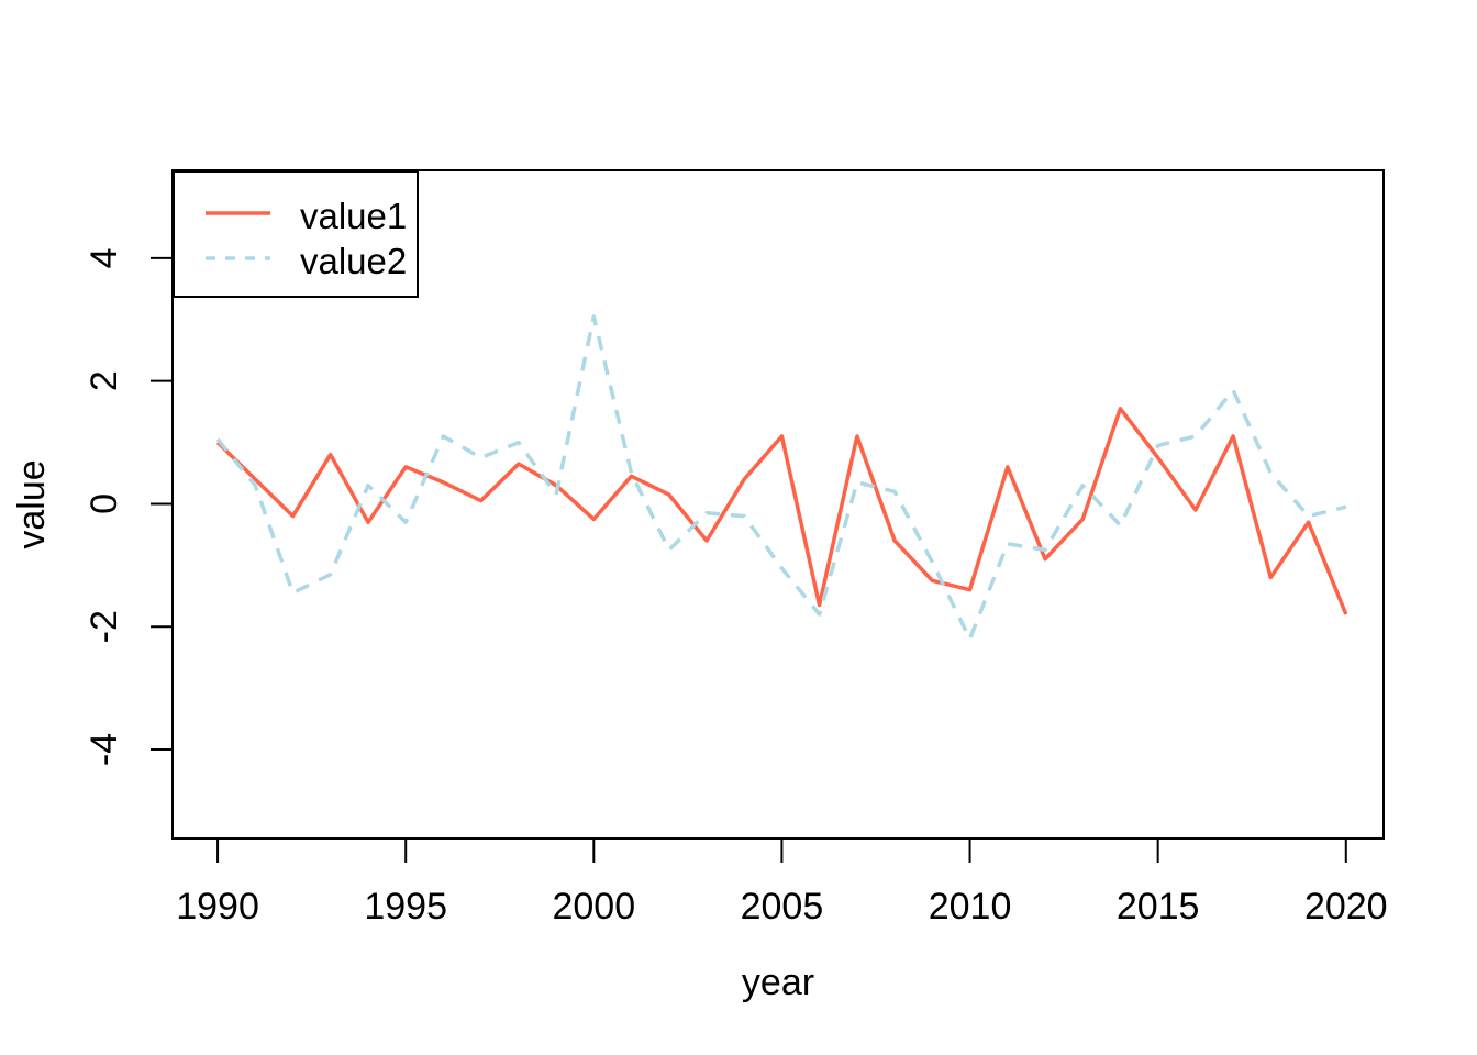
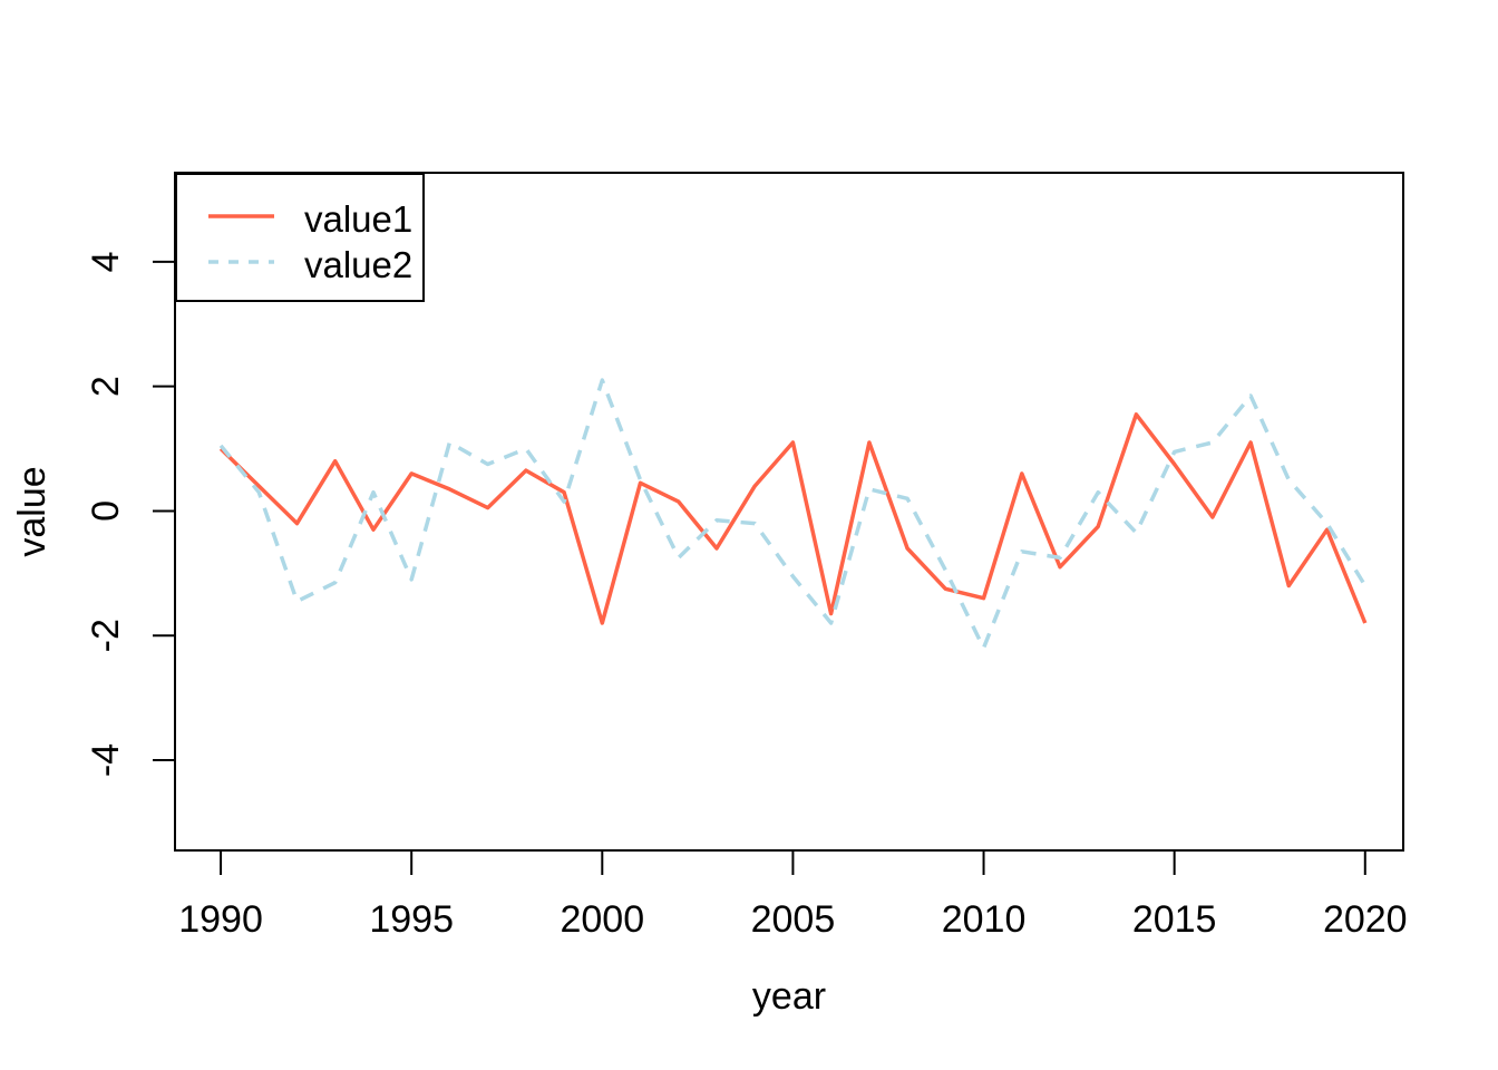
value2/1995: -0.3 -> -1.1
value1/2000: -0.2 -> -1.8
value2/2000: 3.0 -> 2.1
value2/2020: -0.1 -> -1.2
